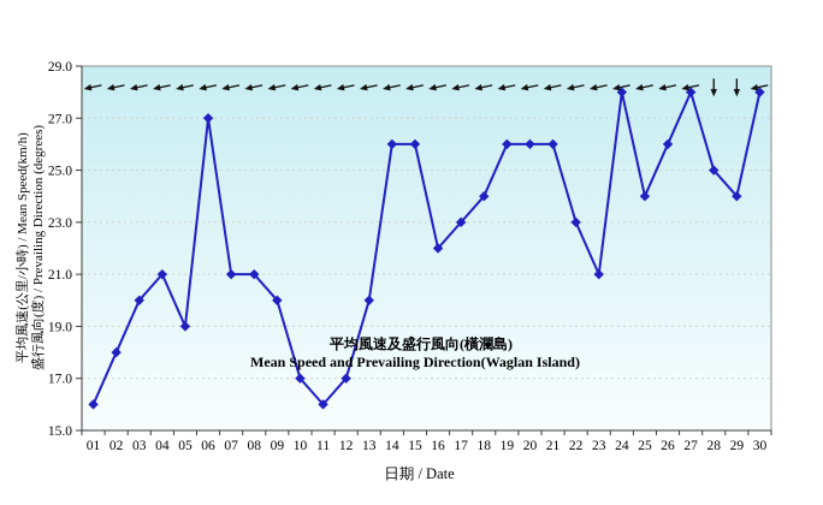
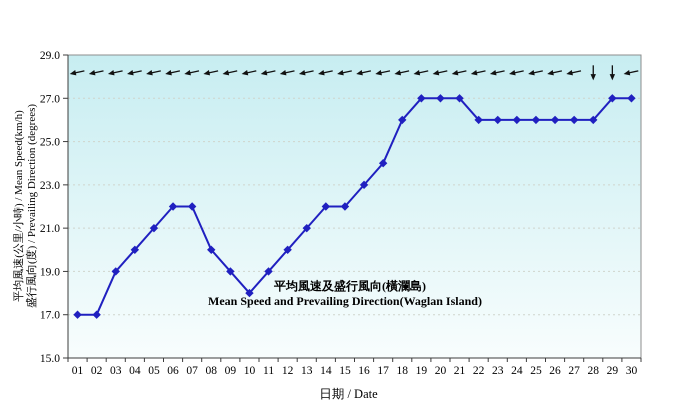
01: 16 -> 17
02: 18 -> 17
03: 20 -> 19
04: 21 -> 20
05: 19 -> 21
06: 27 -> 22
07: 21 -> 22
08: 21 -> 20
09: 20 -> 19
10: 17 -> 18
11: 16 -> 19
12: 17 -> 20
13: 20 -> 21
14: 26 -> 22
15: 26 -> 22
16: 22 -> 23
17: 23 -> 24
18: 24 -> 26
19: 26 -> 27
20: 26 -> 27
21: 26 -> 27
22: 23 -> 26
23: 21 -> 26
24: 28 -> 26
25: 24 -> 26
27: 28 -> 26
28: 25 -> 26
29: 24 -> 27
30: 28 -> 27
